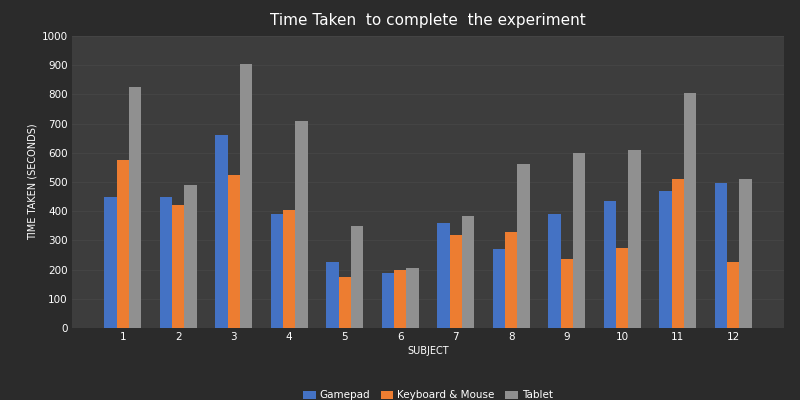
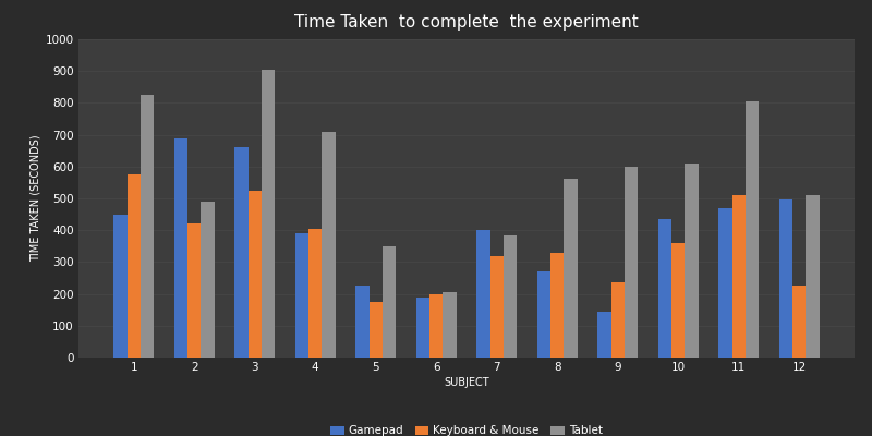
Gamepad/2: 450 -> 690
Gamepad/7: 360 -> 400
Gamepad/9: 390 -> 145
Keyboard & Mouse/10: 275 -> 360
